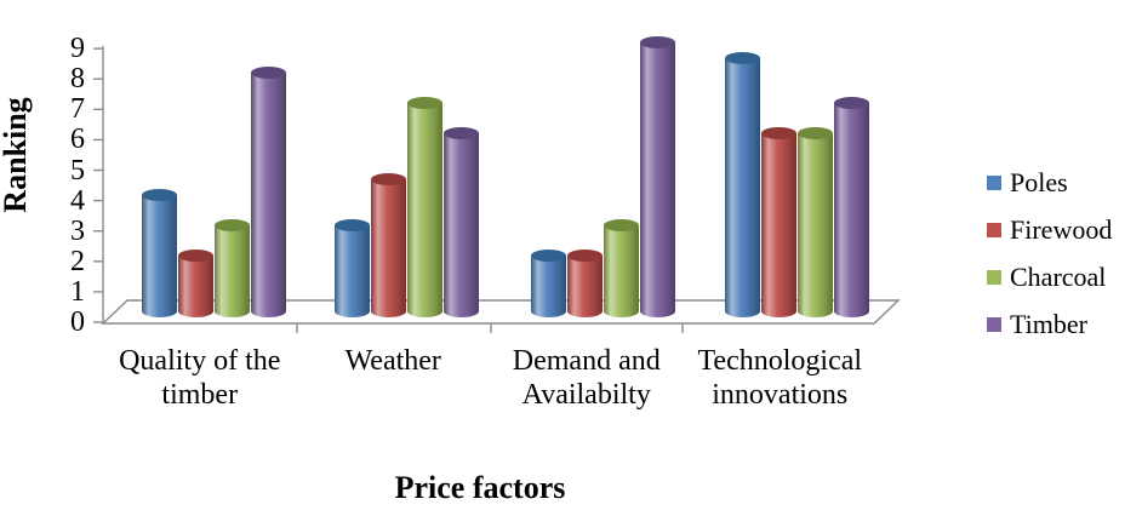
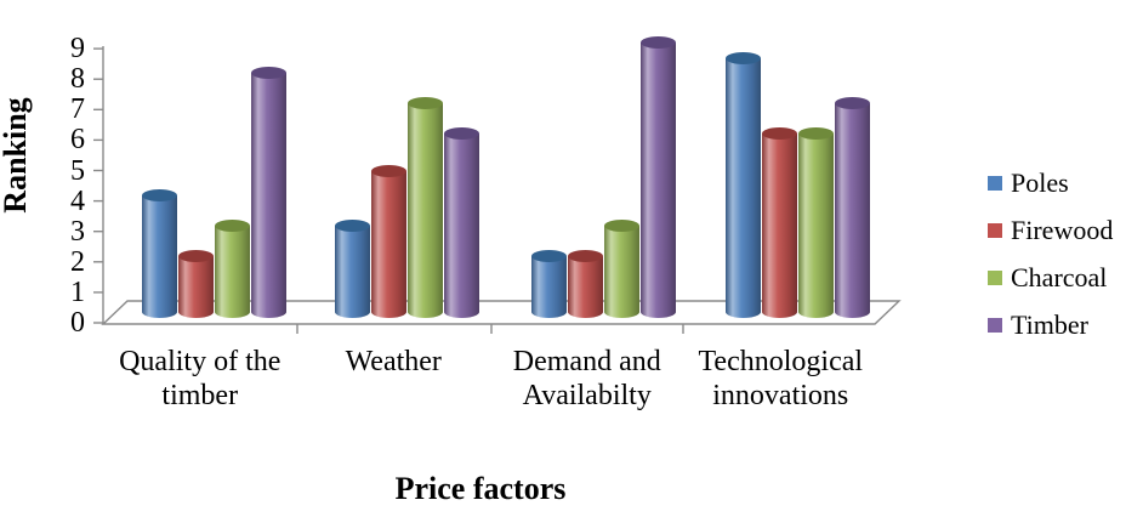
Firewood/Weather: 4.5 -> 4.8
